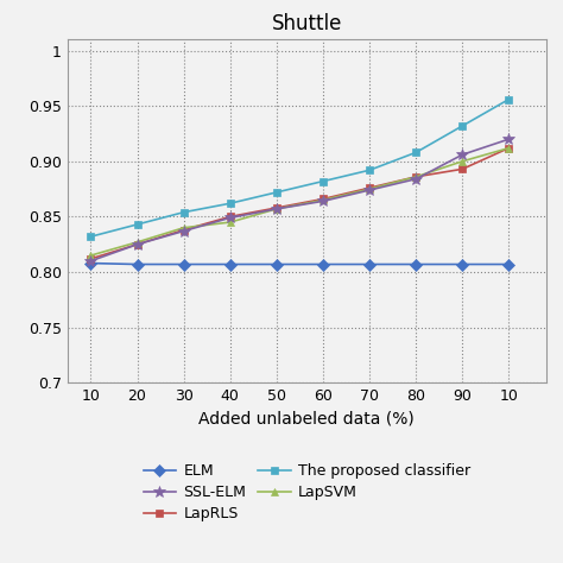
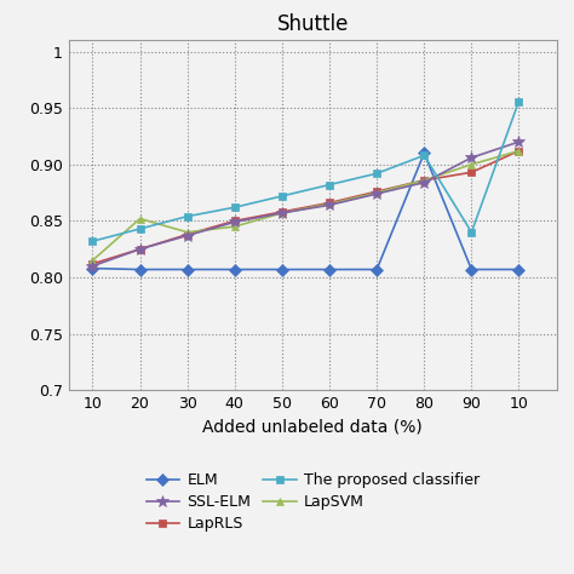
LapSVM/20: 0.827 -> 0.852
ELM/80: 0.807 -> 0.910
The proposed classifier/90: 0.932 -> 0.840
